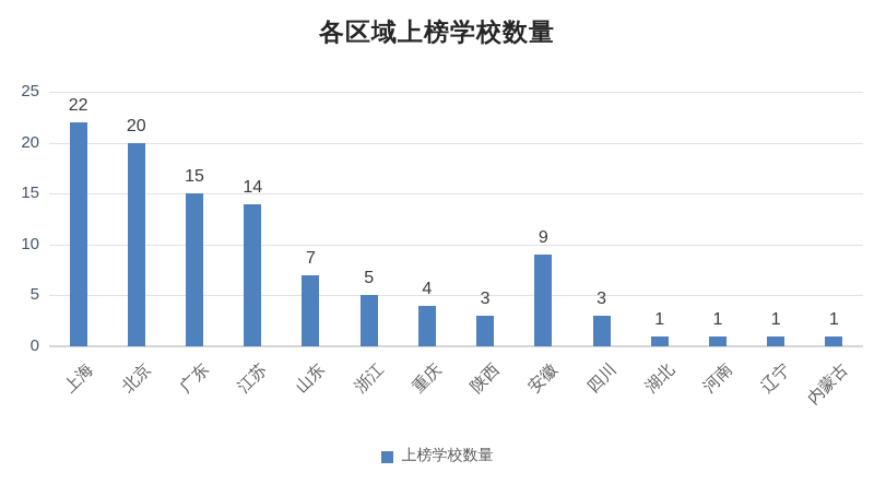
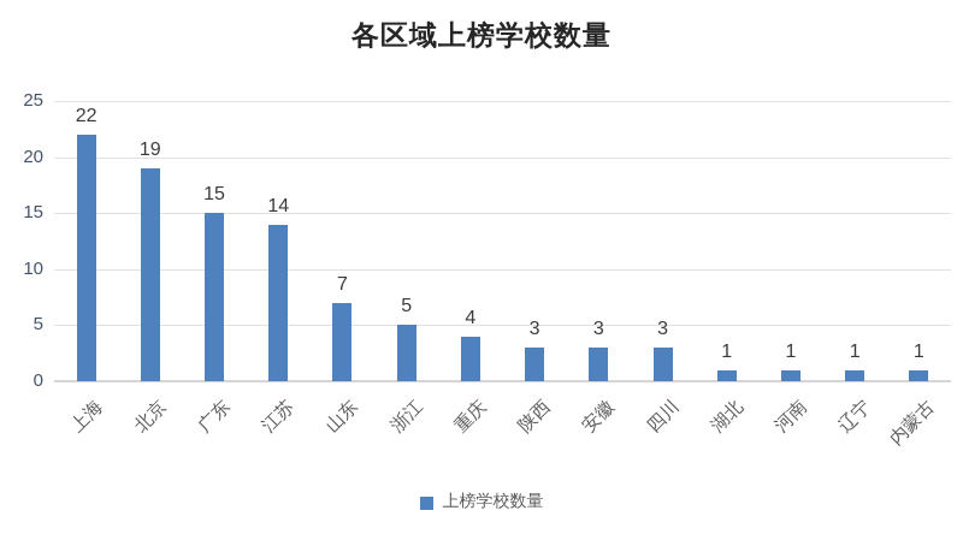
北京: 20 -> 19
安徽: 9 -> 3
